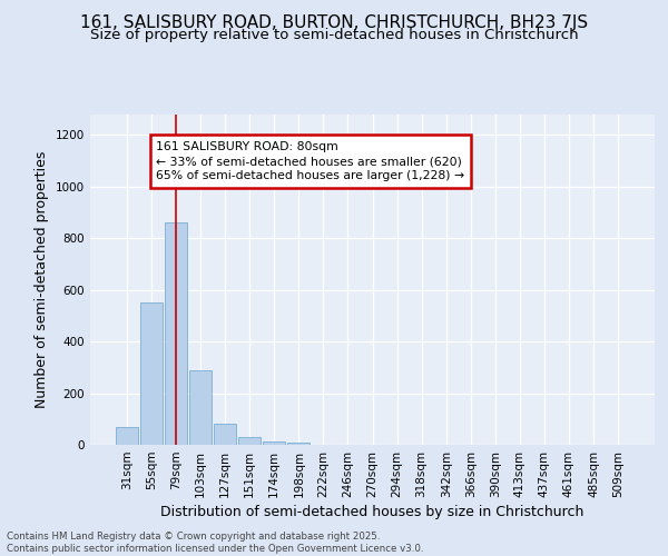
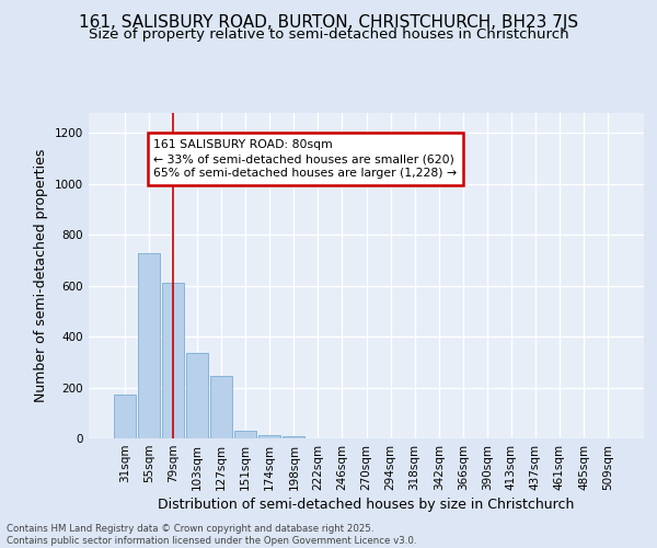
31sqm: 70 -> 170
55sqm: 550 -> 725
79sqm: 860 -> 610
103sqm: 290 -> 335
127sqm: 80 -> 245
